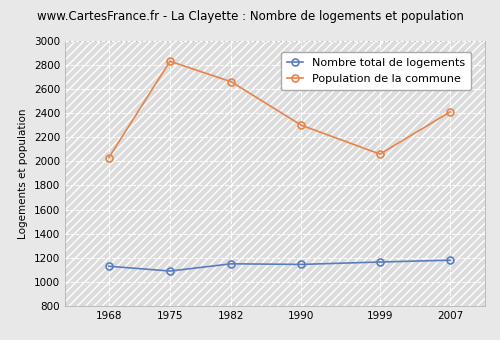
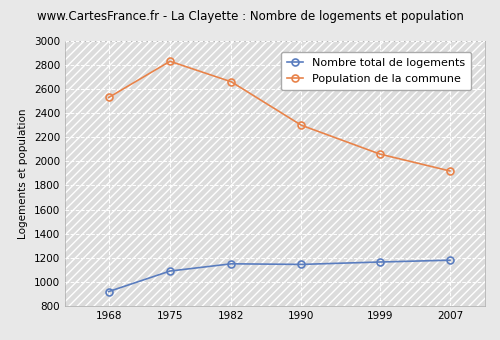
Nombre total de logements/1968: 1130 -> 920
Population de la commune/1968: 2030 -> 2530
Population de la commune/2007: 2410 -> 1920
